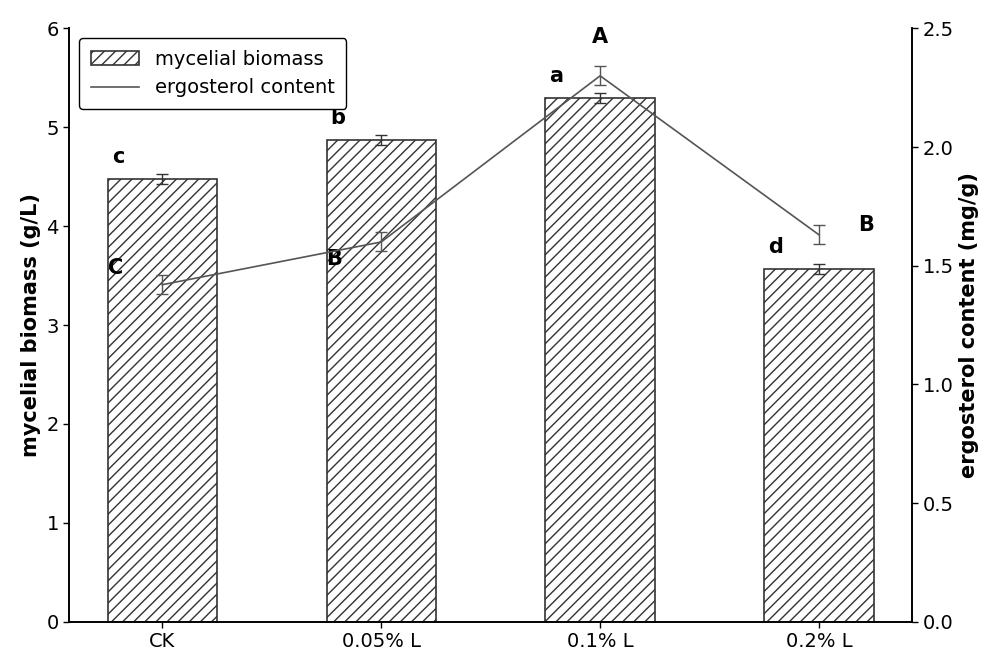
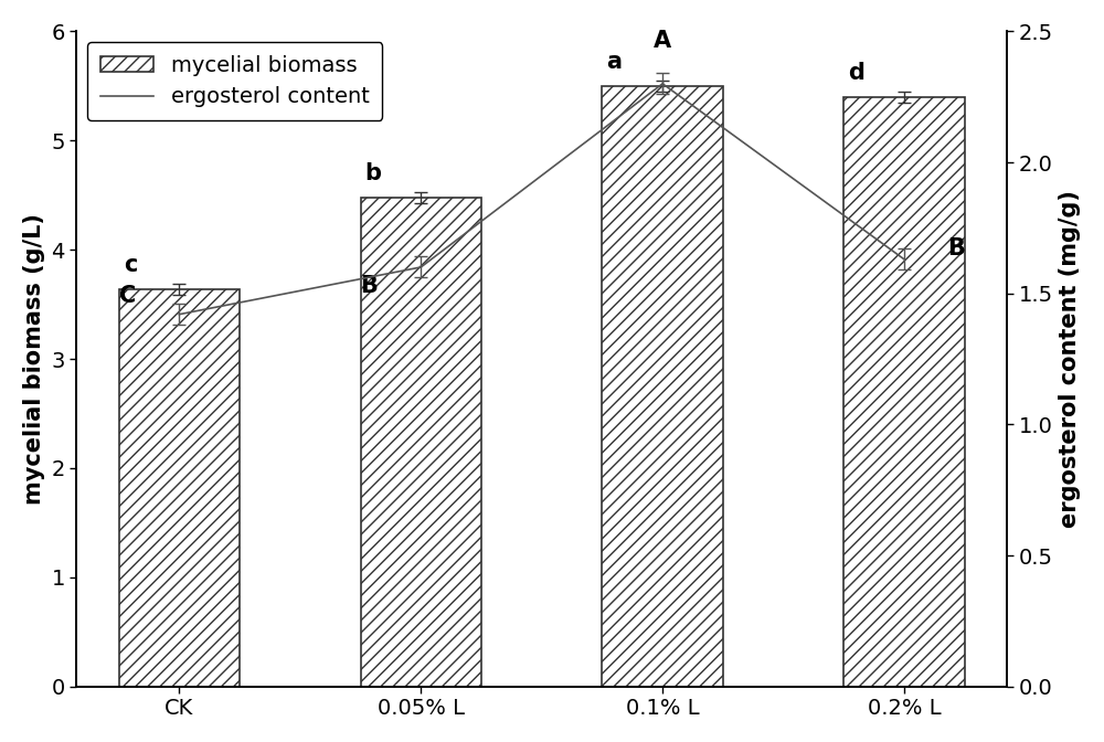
mycelial biomass/CK: 4.48 -> 3.64
mycelial biomass/0.05% L: 4.87 -> 4.48
mycelial biomass/0.1% L: 5.30 -> 5.50
mycelial biomass/0.2% L: 3.57 -> 5.40
